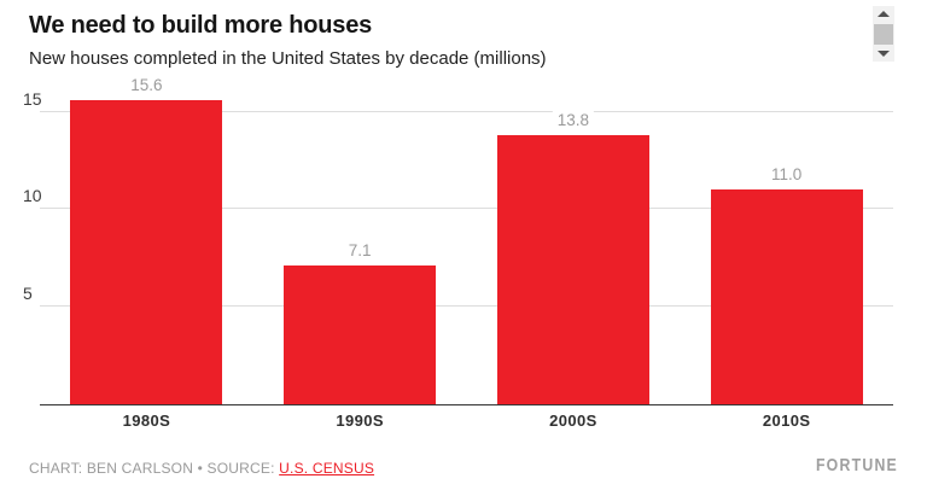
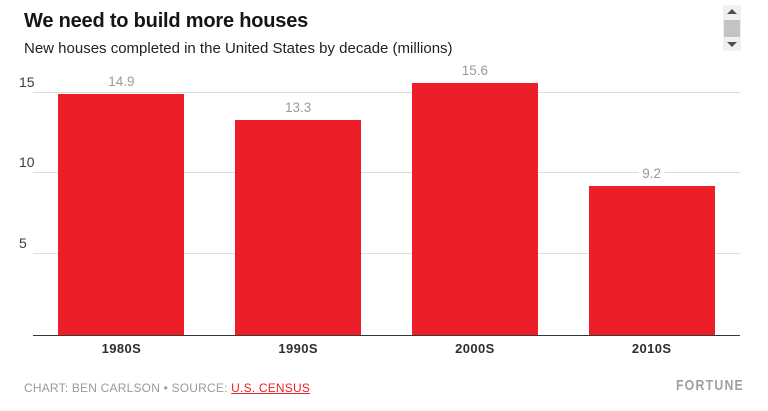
1980S: 15.6 -> 14.9
1990S: 7.1 -> 13.3
2000S: 13.8 -> 15.6
2010S: 11.0 -> 9.2
